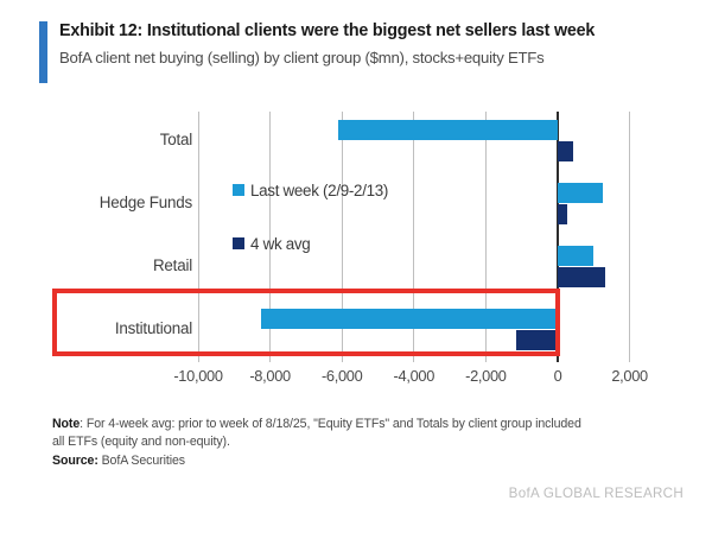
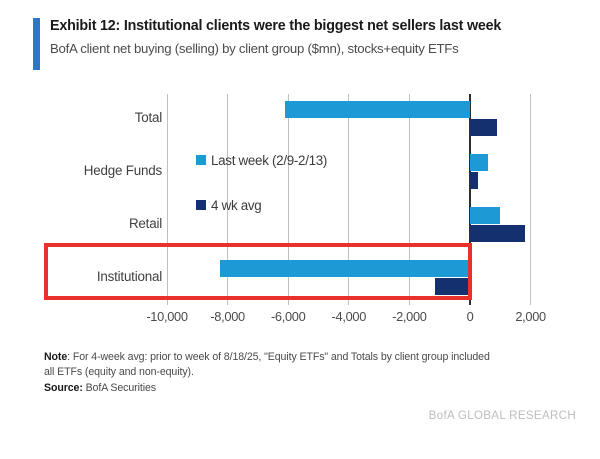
4 wk avg/Total: 400 -> 900
Last week (2/9-2/13)/Hedge Funds: 1200 -> 600
4 wk avg/Retail: 1300 -> 1800
